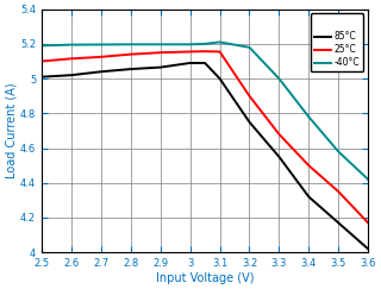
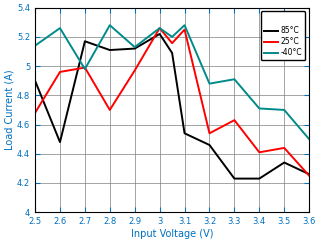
85°C/2.5: 5.01 -> 4.90
25°C/2.5: 5.10 -> 4.68
-40°C/2.5: 5.19 -> 5.14
85°C/2.6: 5.02 -> 4.48
25°C/2.6: 5.12 -> 4.96
-40°C/2.6: 5.20 -> 5.26
85°C/2.7: 5.04 -> 5.17
25°C/2.7: 5.12 -> 4.99
-40°C/2.7: 5.20 -> 4.98
85°C/2.8: 5.05 -> 5.11
25°C/2.8: 5.14 -> 4.70
-40°C/2.8: 5.20 -> 5.28
85°C/2.9: 5.07 -> 5.12
25°C/2.9: 5.15 -> 4.97
-40°C/2.9: 5.20 -> 5.13
85°C/3: 5.09 -> 5.22
25°C/3: 5.16 -> 5.26
-40°C/3: 5.20 -> 5.26
85°C/3.1: 5.00 -> 4.54
25°C/3.1: 5.16 -> 5.25
-40°C/3.1: 5.21 -> 5.28
85°C/3.2: 4.75 -> 4.46
25°C/3.2: 4.90 -> 4.54
-40°C/3.2: 5.18 -> 4.88
85°C/3.3: 4.55 -> 4.23
25°C/3.3: 4.68 -> 4.63
-40°C/3.3: 5.00 -> 4.91
85°C/3.4: 4.32 -> 4.23
25°C/3.4: 4.50 -> 4.41
-40°C/3.4: 4.78 -> 4.71
85°C/3.5: 4.17 -> 4.34
25°C/3.5: 4.35 -> 4.44
-40°C/3.5: 4.58 -> 4.70
85°C/3.6: 4.02 -> 4.26
25°C/3.6: 4.17 -> 4.25
-40°C/3.6: 4.42 -> 4.50
